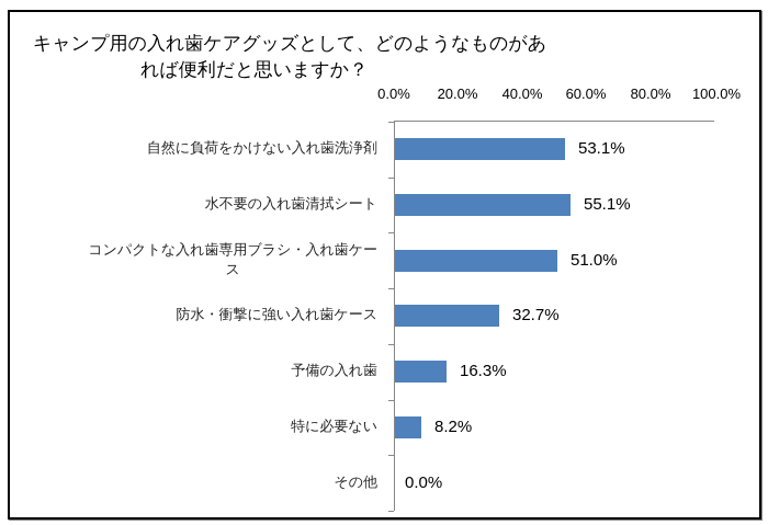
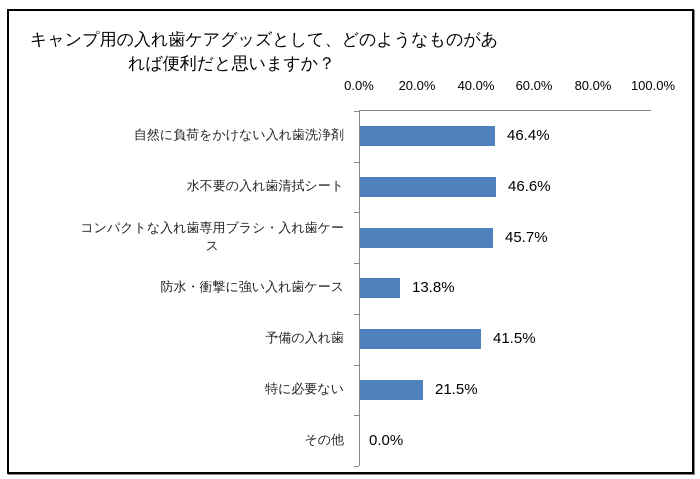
自然に負荷をかけない入れ歯洗浄剤: 53.1% -> 46.4%
水不要の入れ歯清拭シート: 55.1% -> 46.6%
コンパクトな入れ歯専用ブラシ・入れ歯ケース: 51.0% -> 45.7%
防水・衝撃に強い入れ歯ケース: 32.7% -> 13.8%
予備の入れ歯: 16.3% -> 41.5%
特に必要ない: 8.2% -> 21.5%
